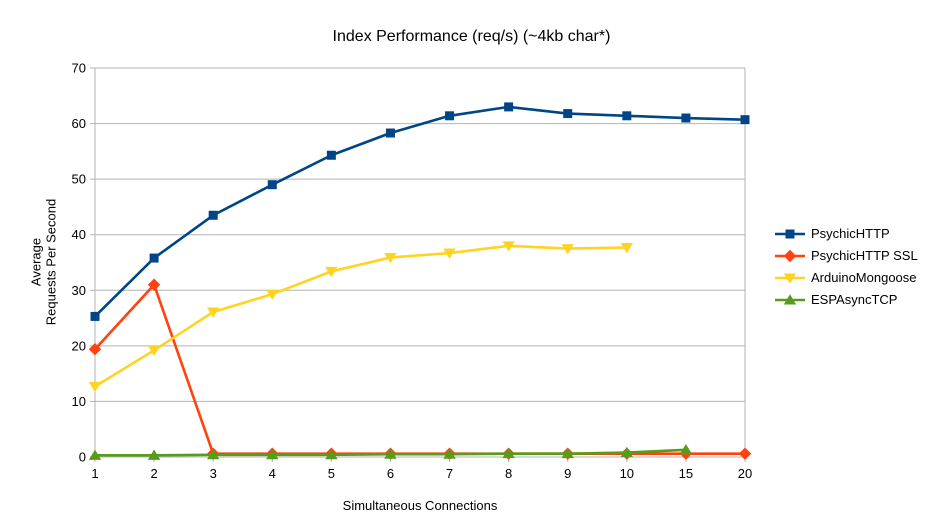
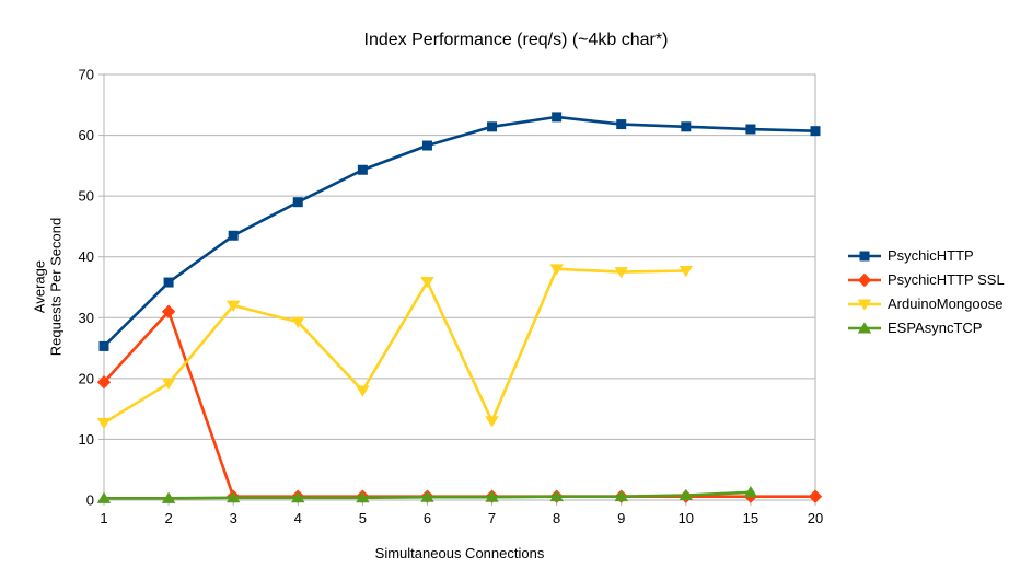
ArduinoMongoose/3: 26 -> 32
ArduinoMongoose/5: 33 -> 18
ArduinoMongoose/7: 37 -> 13
